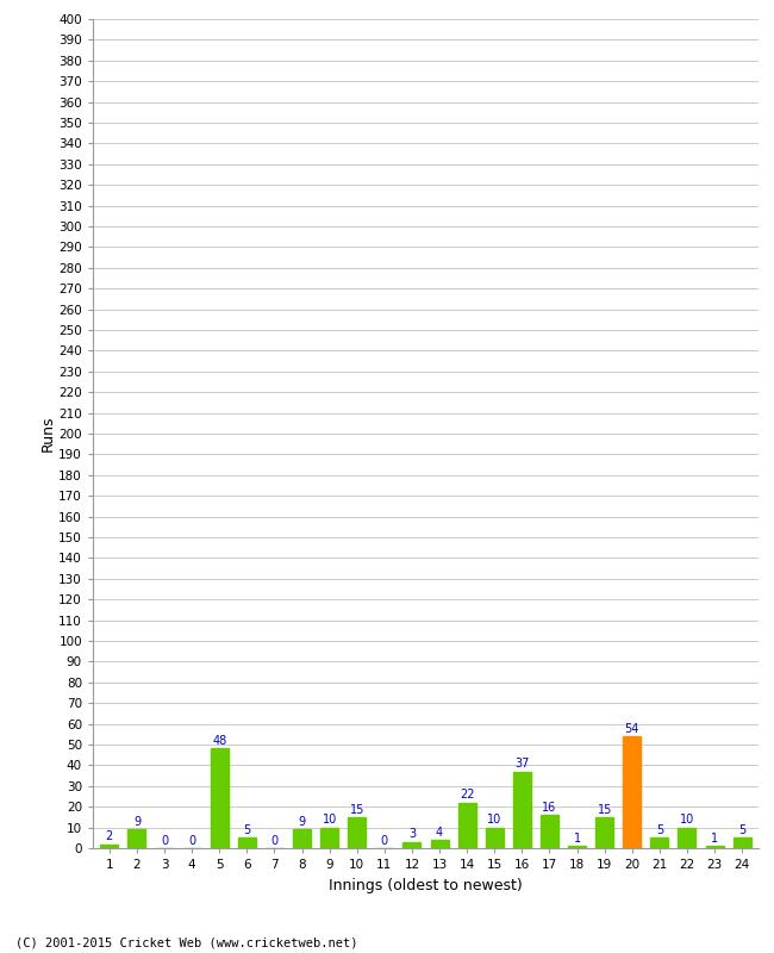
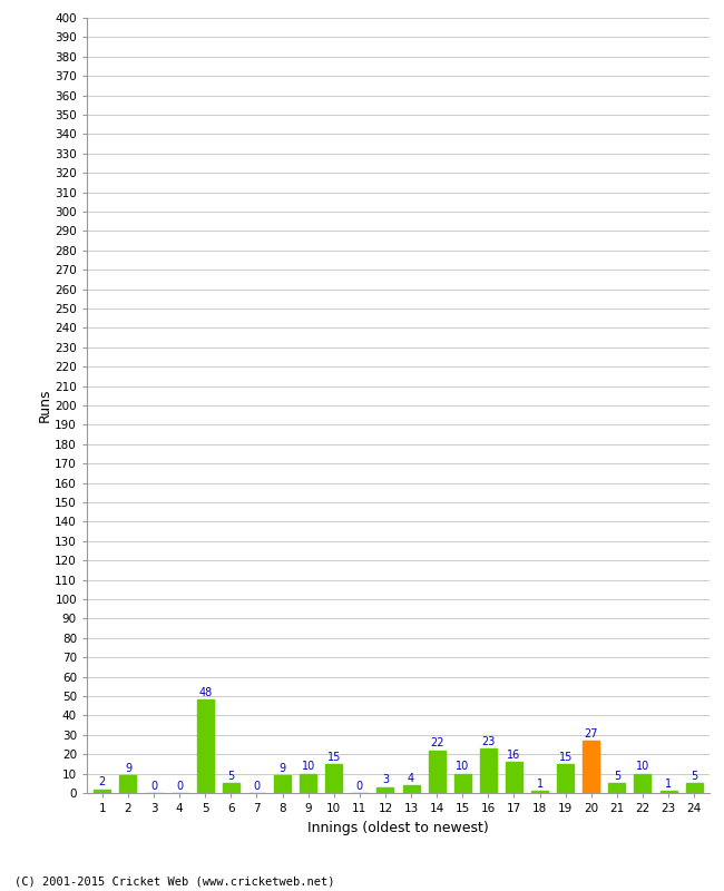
16: 37 -> 23
20: 54 -> 27
